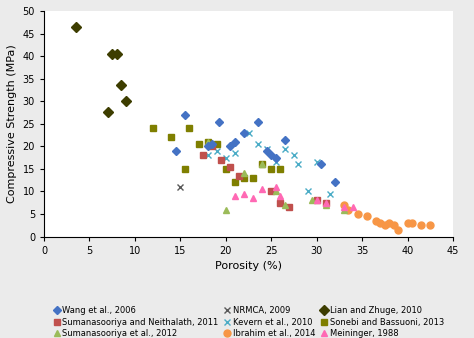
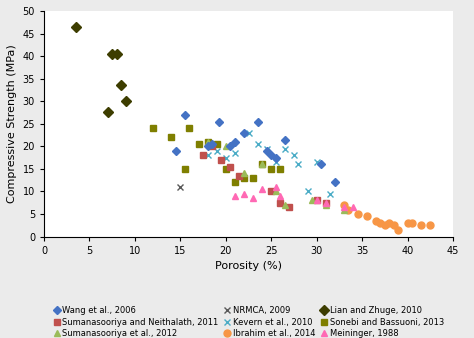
Sumanasooriya et al., 2012/20: 6 -> 20
